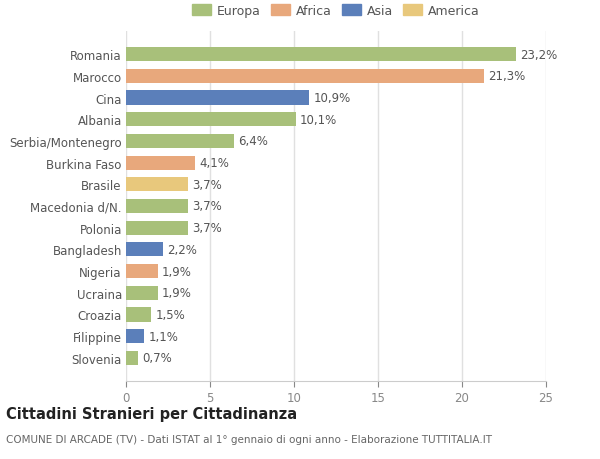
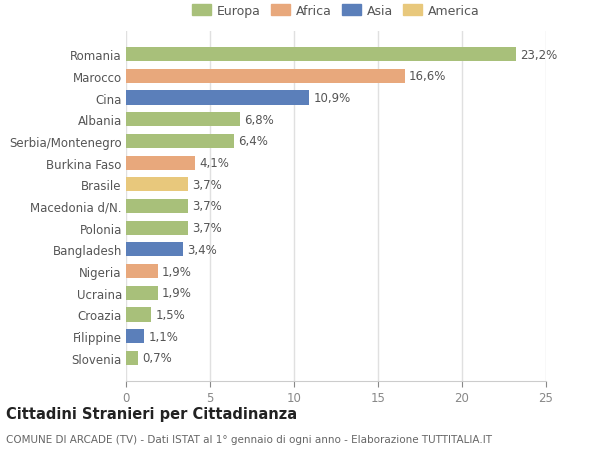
Marocco: 21,3% -> 16,6%
Albania: 10,1% -> 6,8%
Bangladesh: 2,2% -> 3,4%
